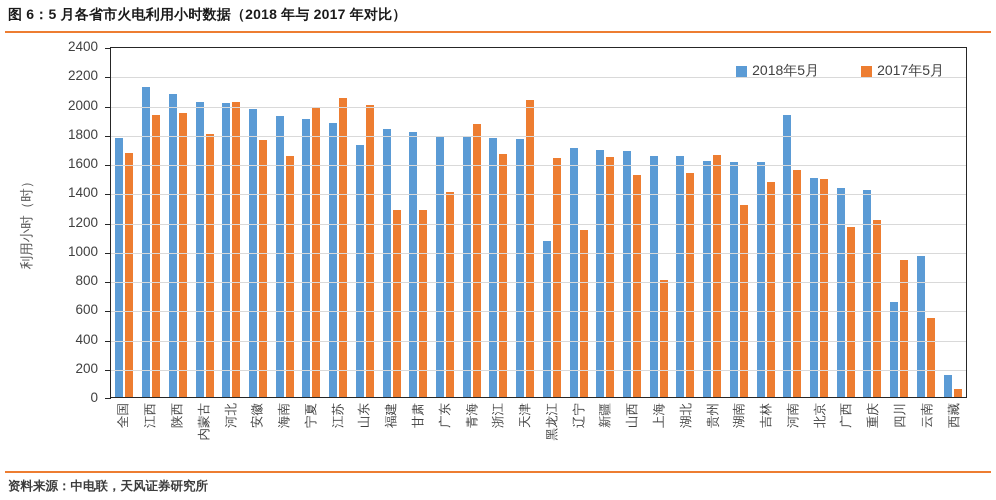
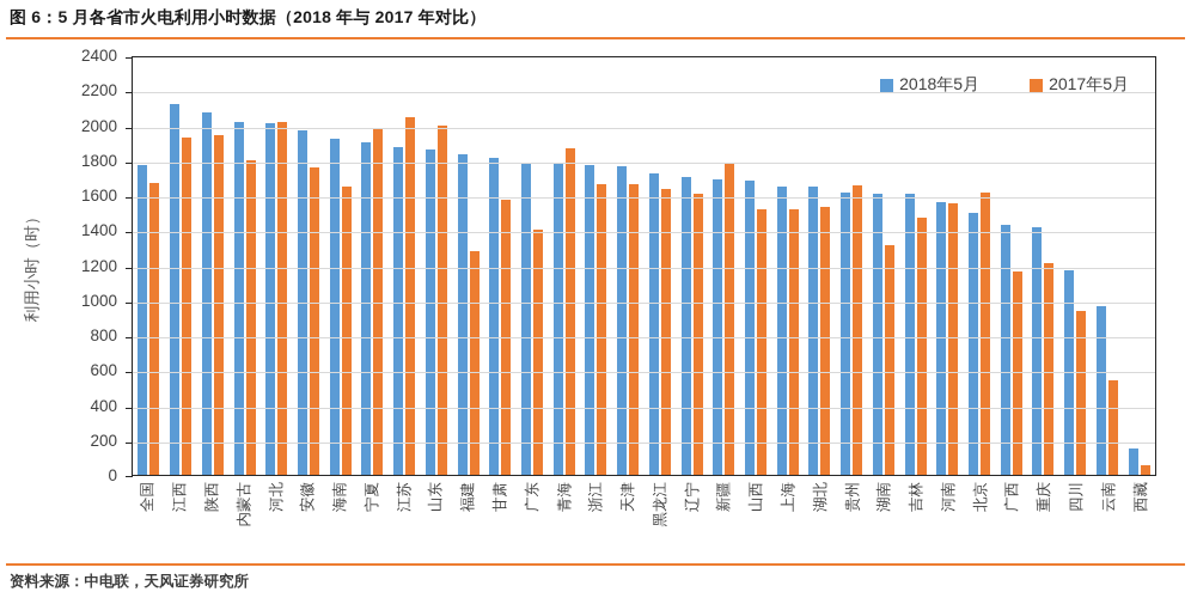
2018年5月/山东: 1720 -> 1860
2017年5月/甘肃: 1280 -> 1580
2017年5月/天津: 2030 -> 1660
2018年5月/黑龙江: 1070 -> 1720
2017年5月/辽宁: 1140 -> 1610
2017年5月/新疆: 1640 -> 1780
2017年5月/上海: 800 -> 1520
2018年5月/河南: 1930 -> 1560
2017年5月/北京: 1490 -> 1620
2018年5月/四川: 650 -> 1170
